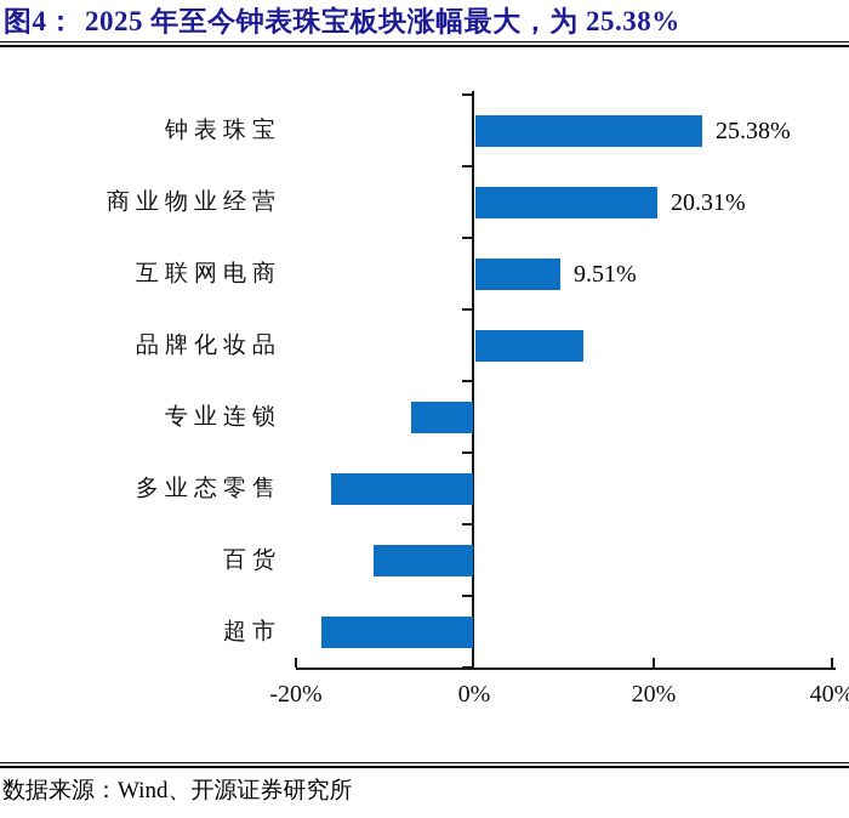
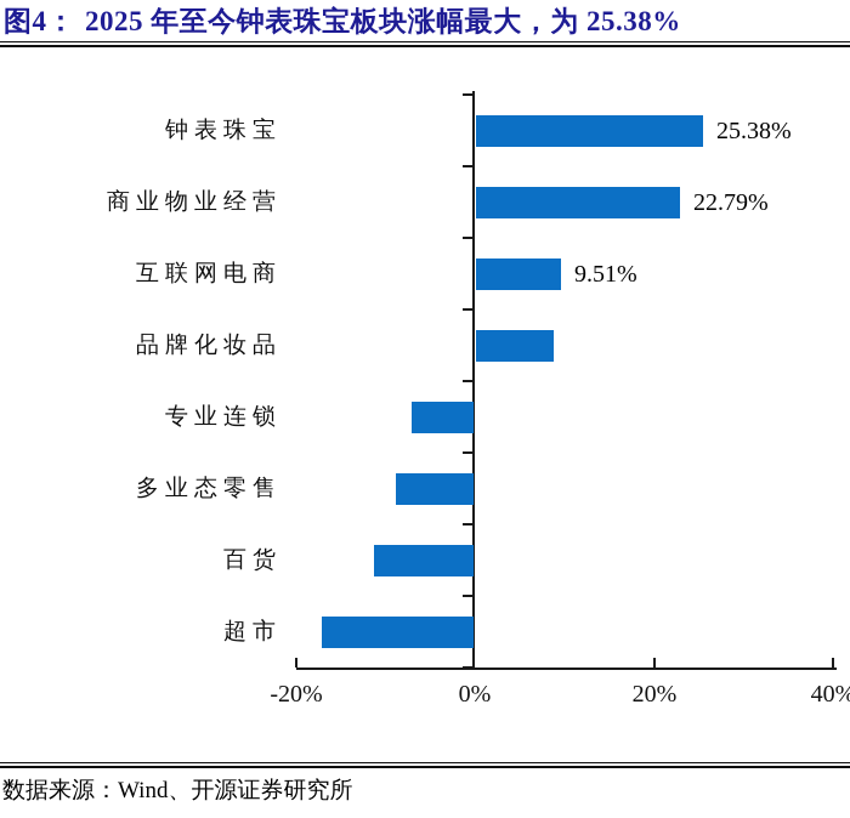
商业物业经营: 20.31% -> 22.79%
品牌化妆品: 12% -> 9%
多业态零售: -16% -> -9%
